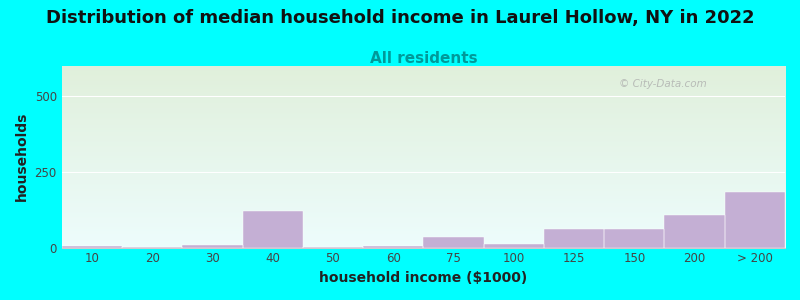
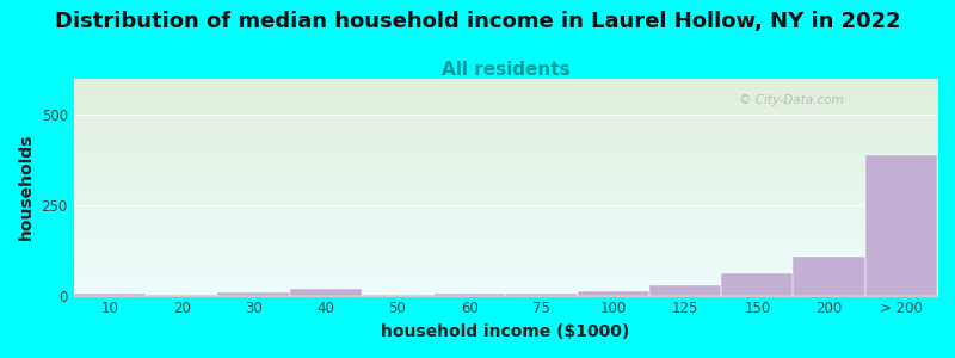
40: 120 -> 18
75: 35 -> 5
125: 60 -> 28
> 200: 185 -> 390
